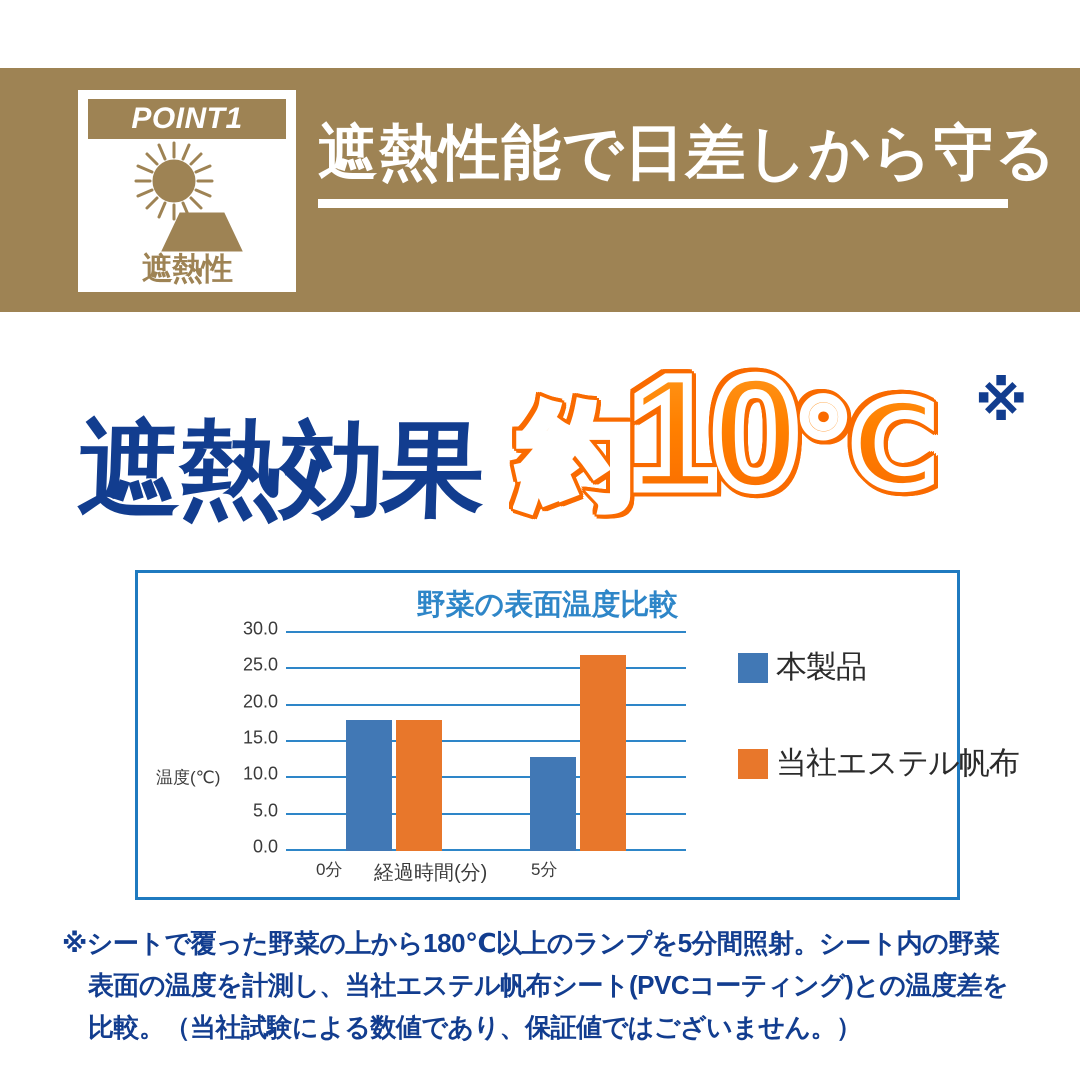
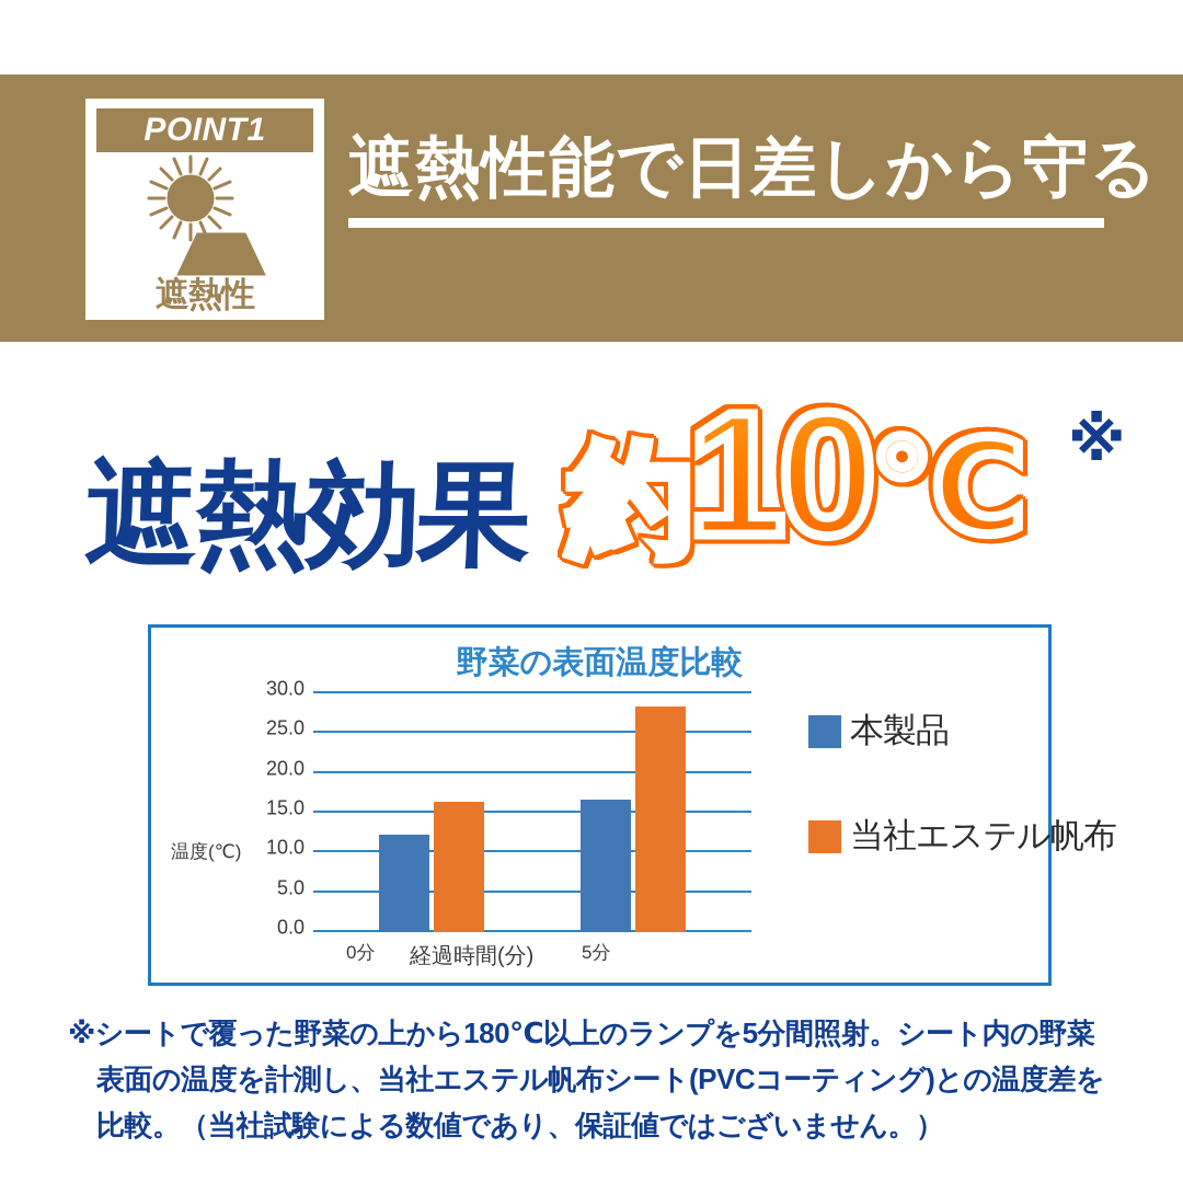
本製品/0分: 18 -> 12
当社エステル帆布/0分: 18 -> 16
本製品/5分: 13 -> 17
当社エステル帆布/5分: 27 -> 28
